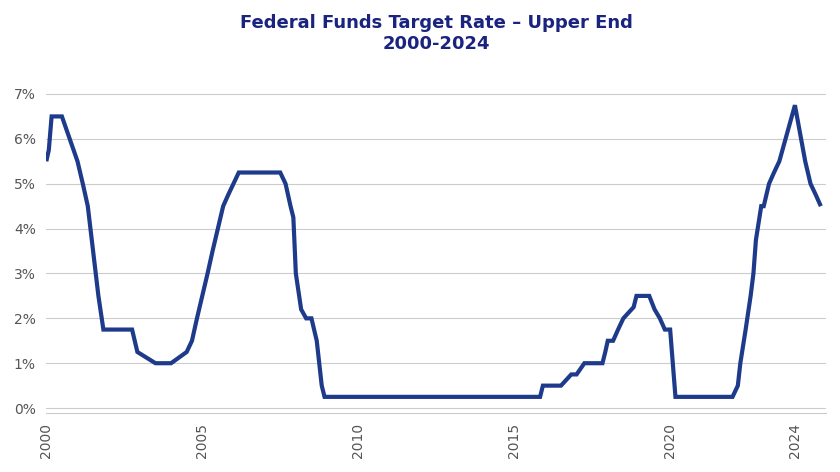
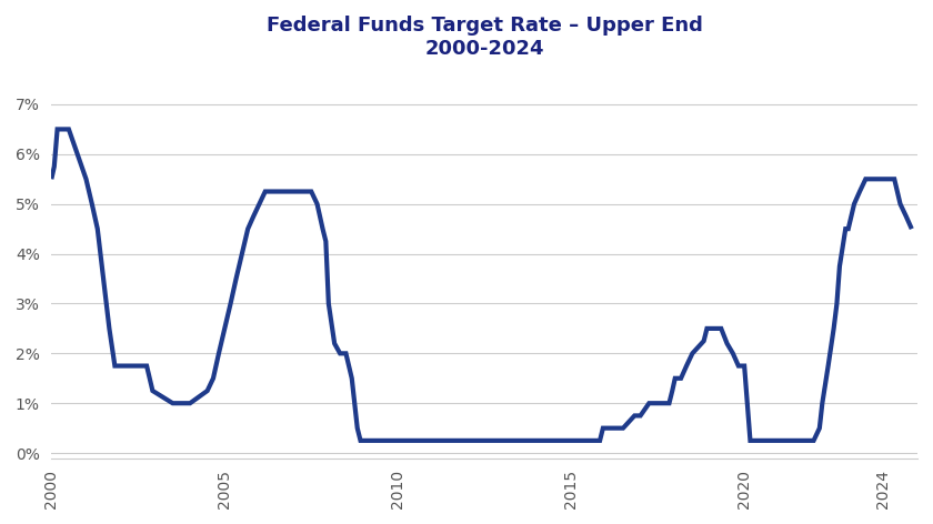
2024: 6.75% -> 5.50%
